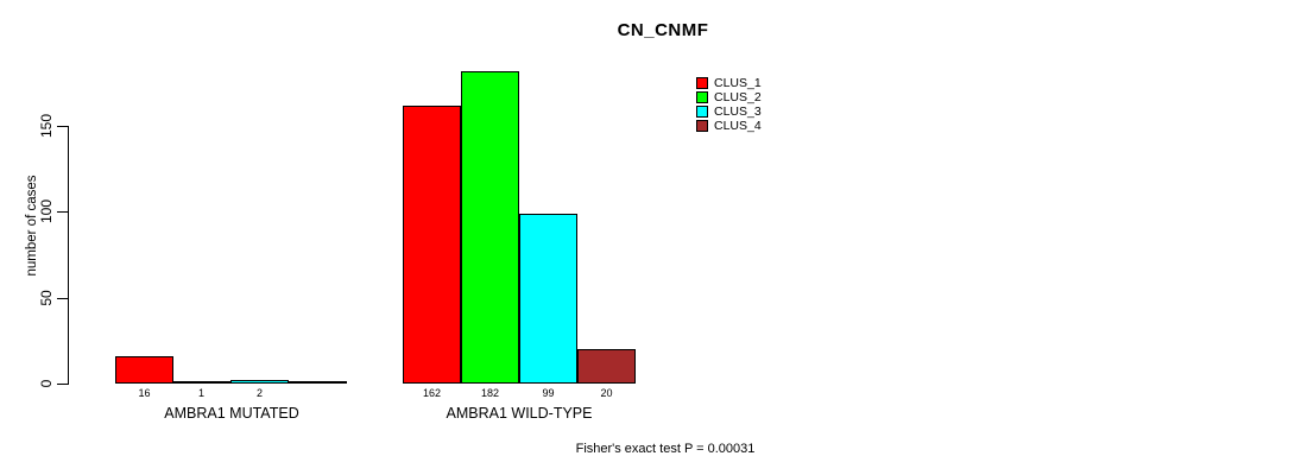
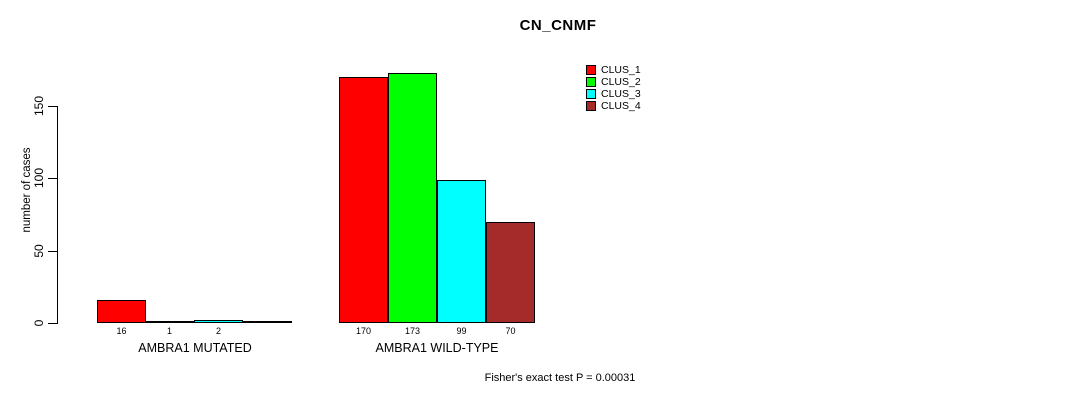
CLUS_1/AMBRA1 WILD-TYPE: 162 -> 170
CLUS_2/AMBRA1 WILD-TYPE: 182 -> 173
CLUS_4/AMBRA1 WILD-TYPE: 20 -> 70
